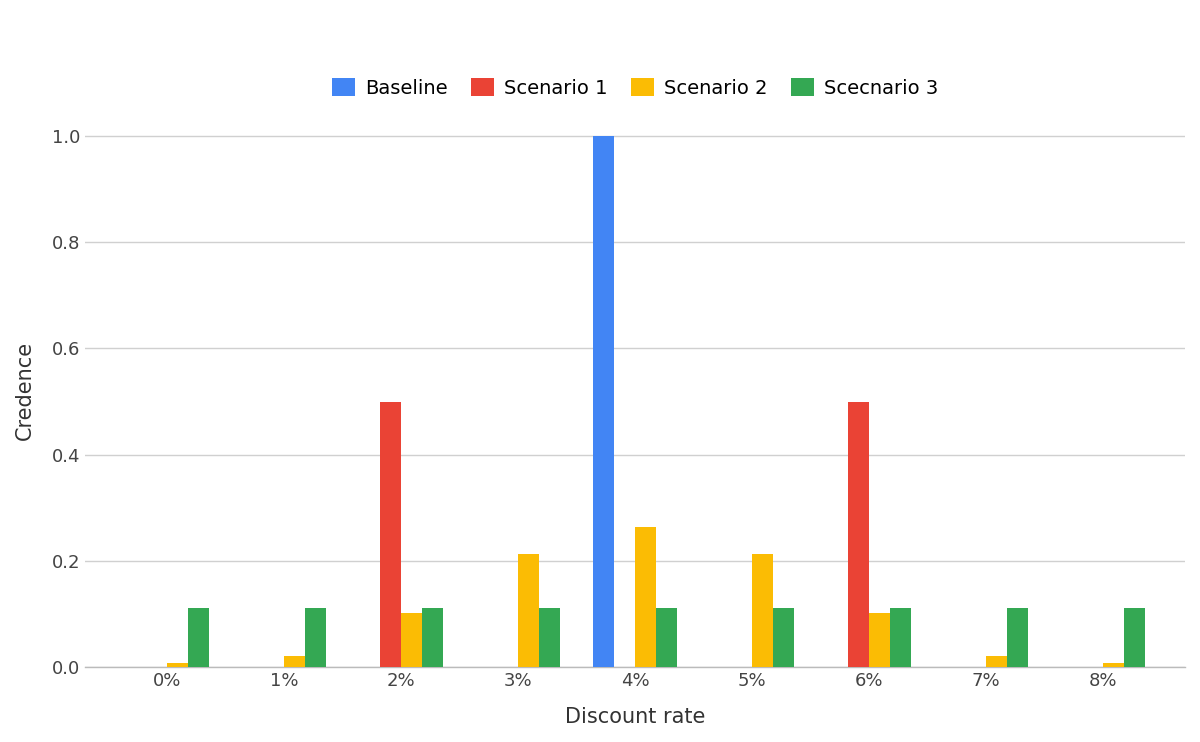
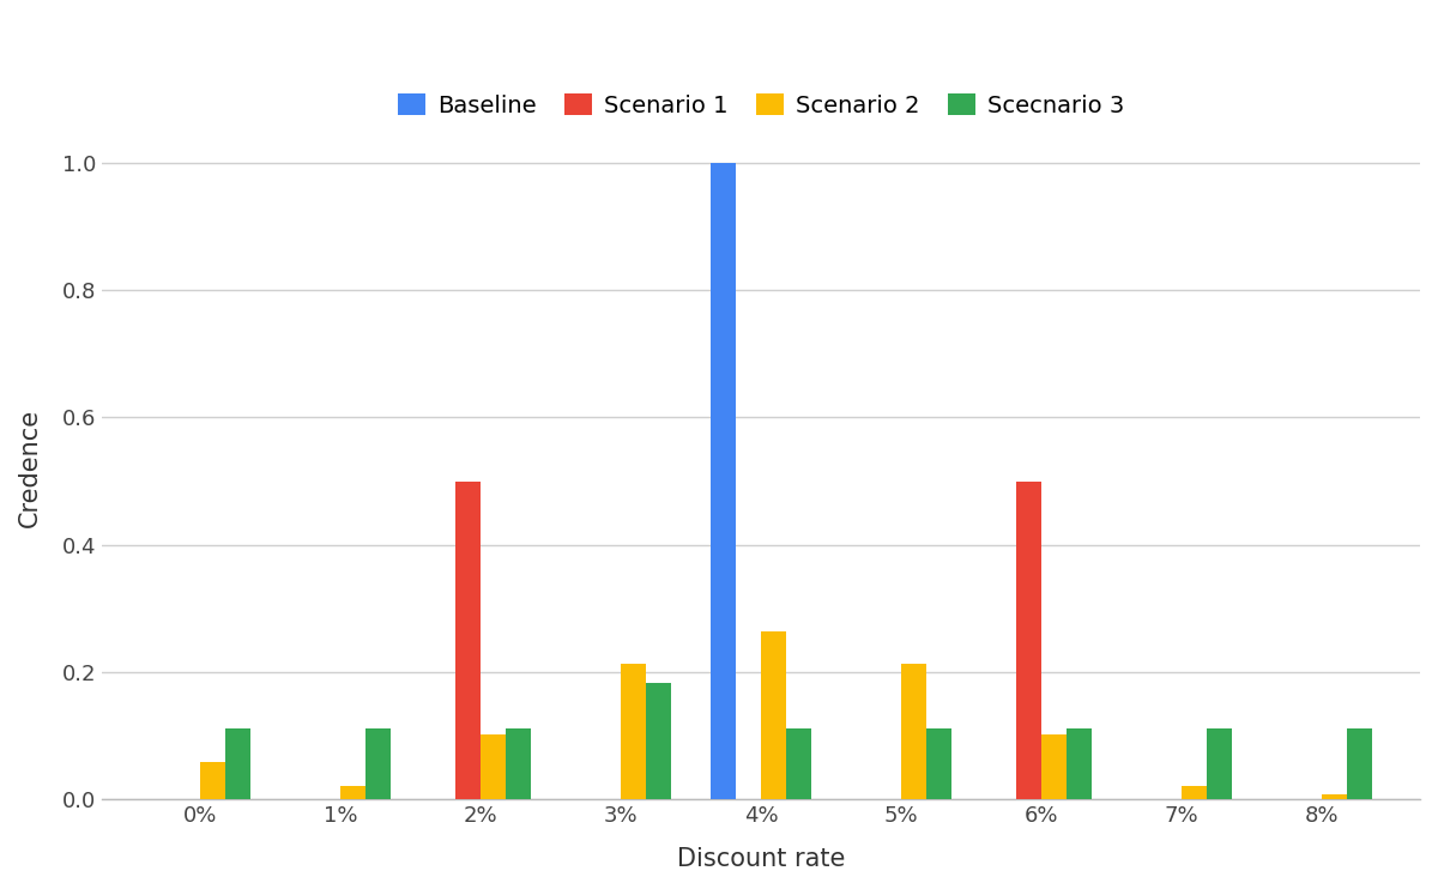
Scenario 2/0%: 0.008 -> 0.060
Scecnario 3/3%: 0.111 -> 0.184
